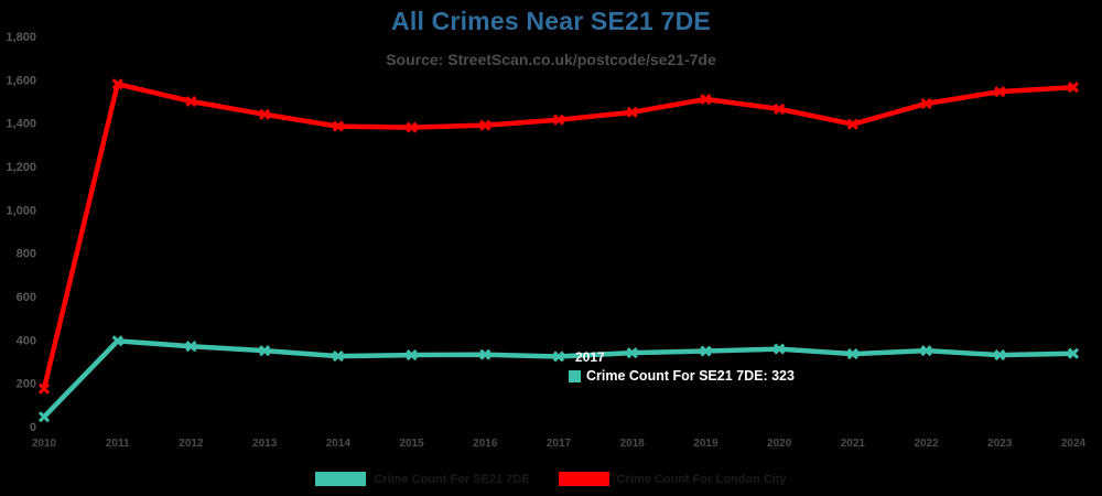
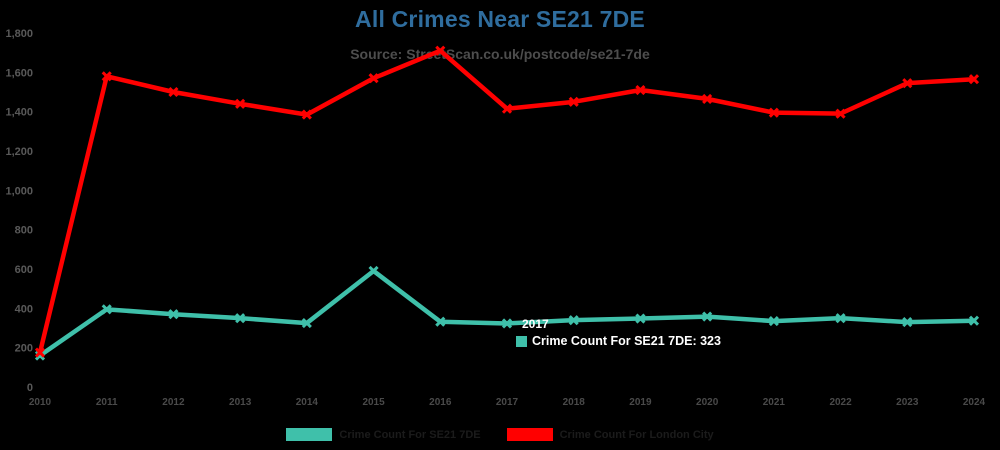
Crime Count For SE21 7DE/2010: 40 -> 160
Crime Count For SE21 7DE/2015: 330 -> 590
Crime Count For London City/2015: 1380 -> 1570
Crime Count For London City/2016: 1390 -> 1710
Crime Count For London City/2022: 1490 -> 1390
